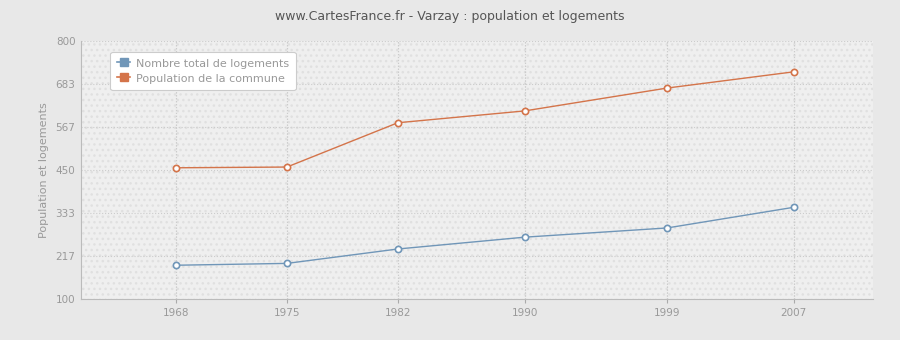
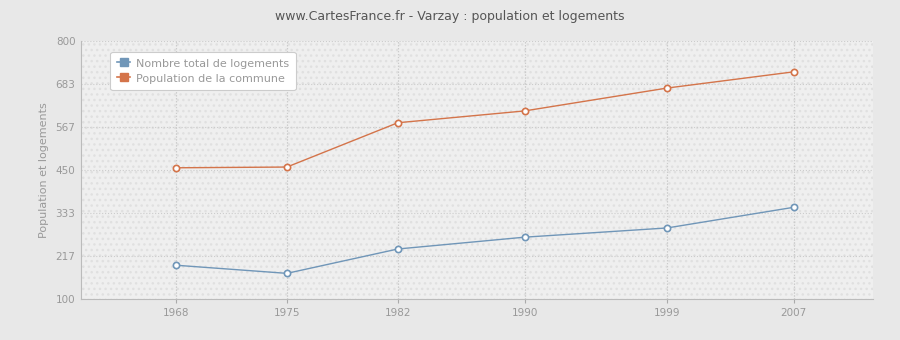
Nombre total de logements/1975: 197 -> 170
